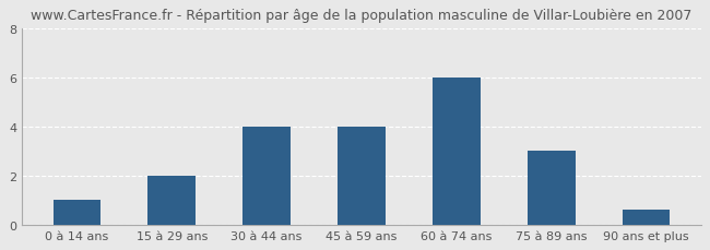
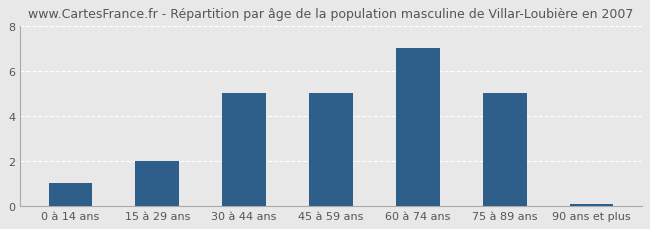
30 à 44 ans: 4.0 -> 5.0
45 à 59 ans: 4.0 -> 5.0
60 à 74 ans: 6.0 -> 7.0
75 à 89 ans: 3.0 -> 5.0
90 ans et plus: 0.6 -> 0.1
